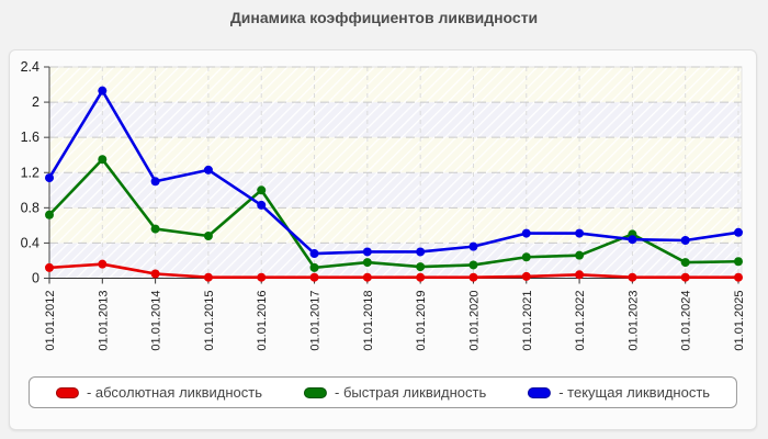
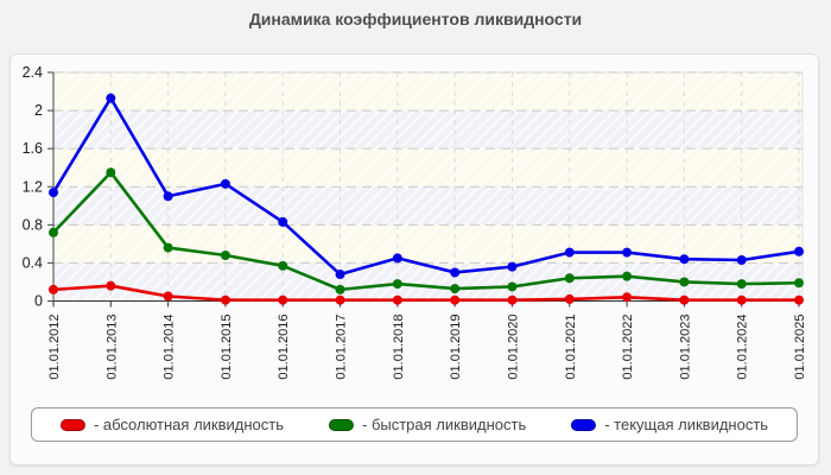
- быстрая ликвидность/01.01.2016: 1.0 -> 0.4
- текущая ликвидность/01.01.2018: 0.3 -> 0.5
- быстрая ликвидность/01.01.2023: 0.5 -> 0.2
